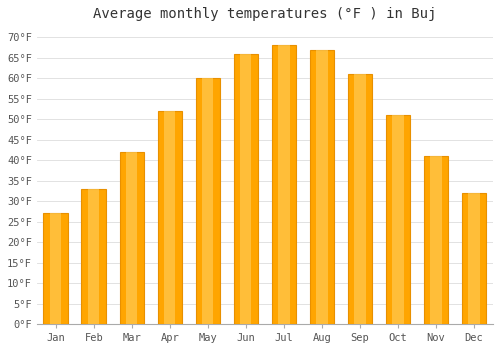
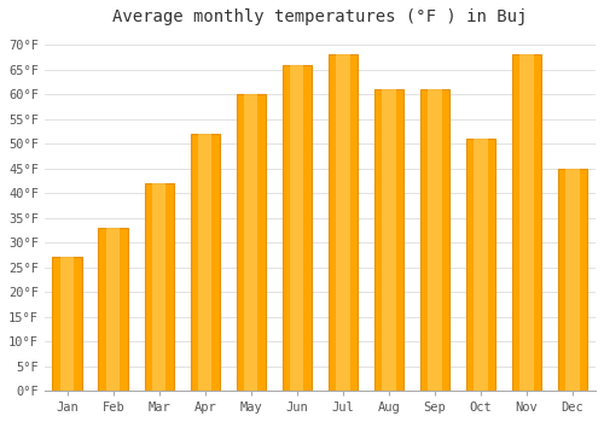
Aug: 67°F -> 61°F
Nov: 41°F -> 68°F
Dec: 32°F -> 45°F
